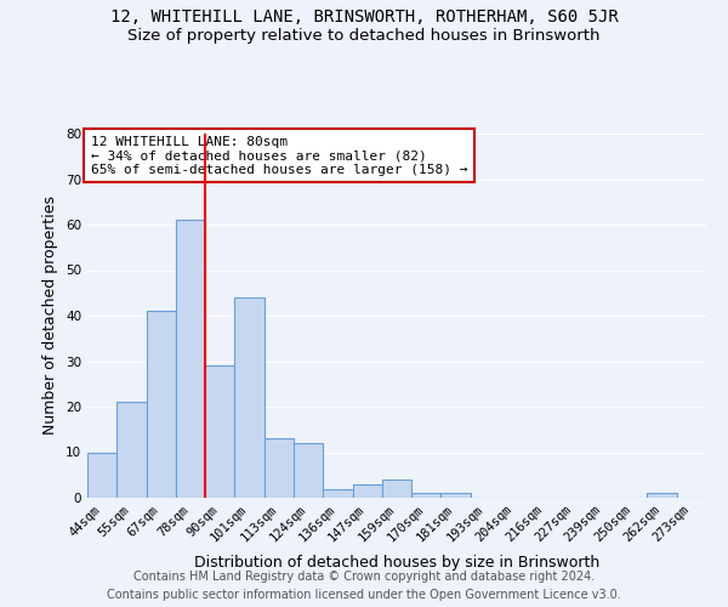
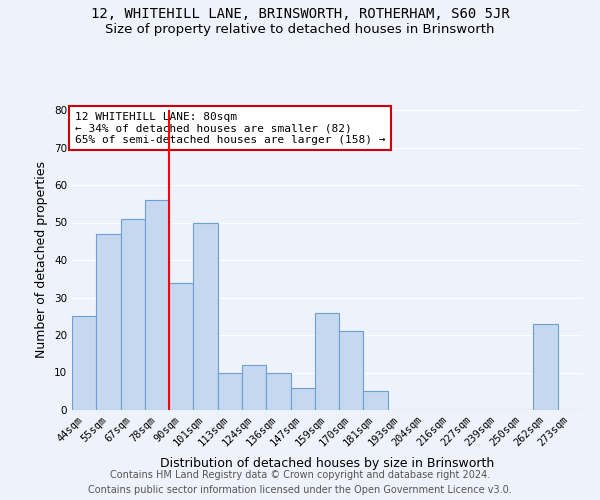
44sqm: 10 -> 25
55sqm: 21 -> 47
67sqm: 41 -> 51
78sqm: 61 -> 56
90sqm: 29 -> 34
101sqm: 44 -> 50
113sqm: 13 -> 10
136sqm: 2 -> 10
147sqm: 3 -> 6
159sqm: 4 -> 26
170sqm: 1 -> 21
181sqm: 1 -> 5
262sqm: 1 -> 23
